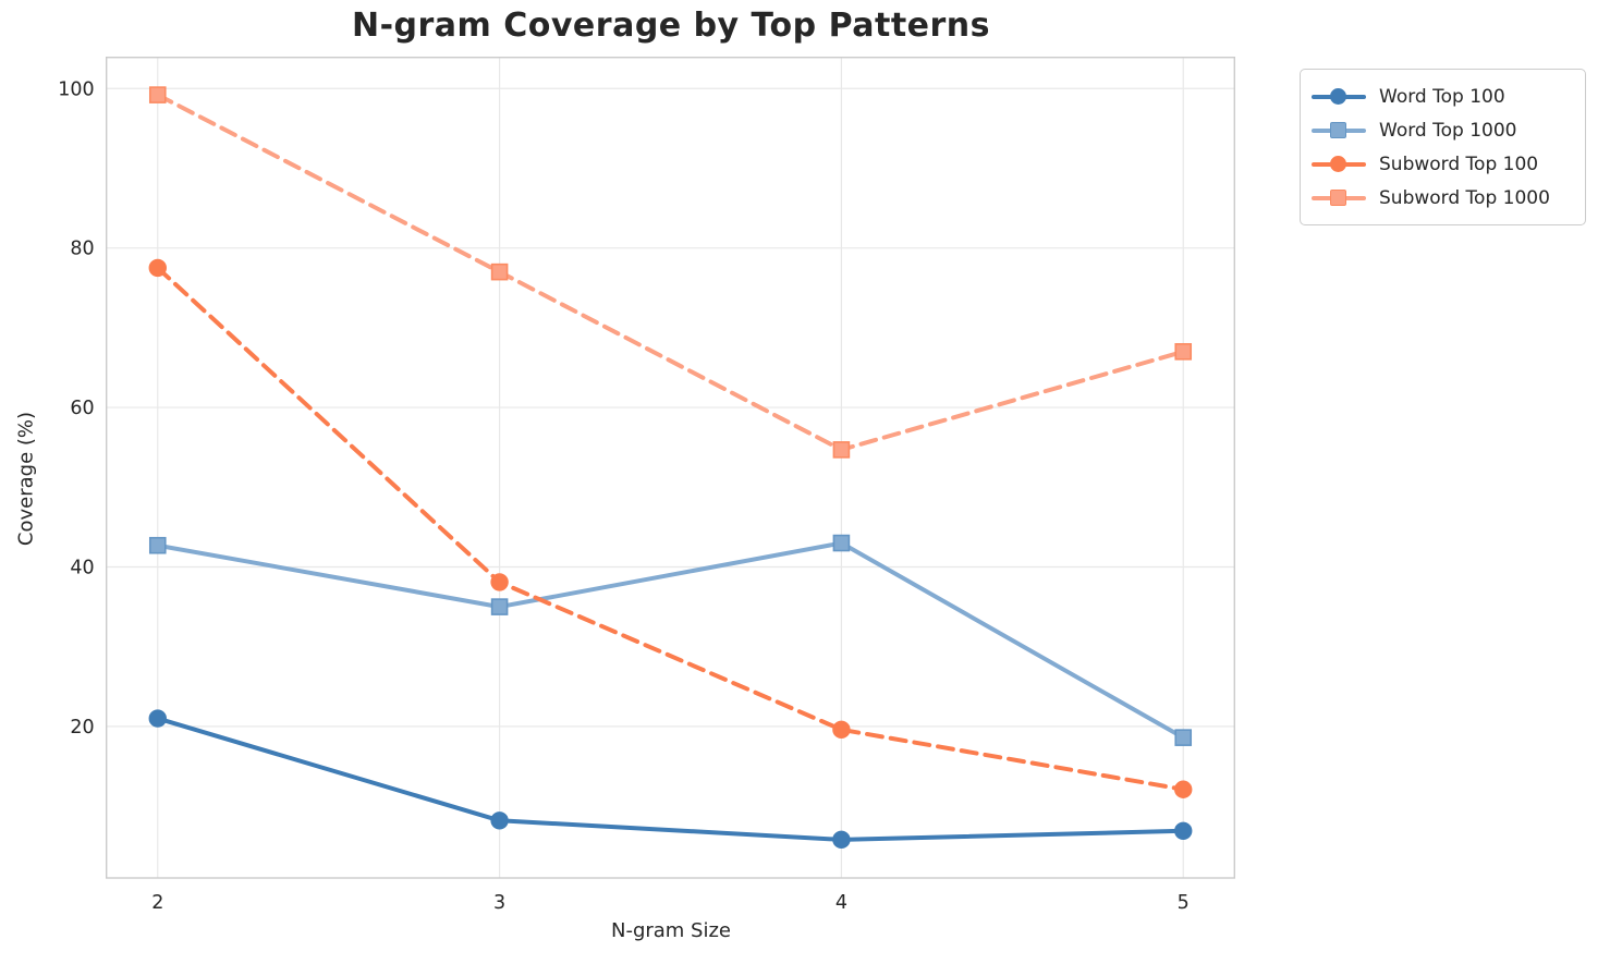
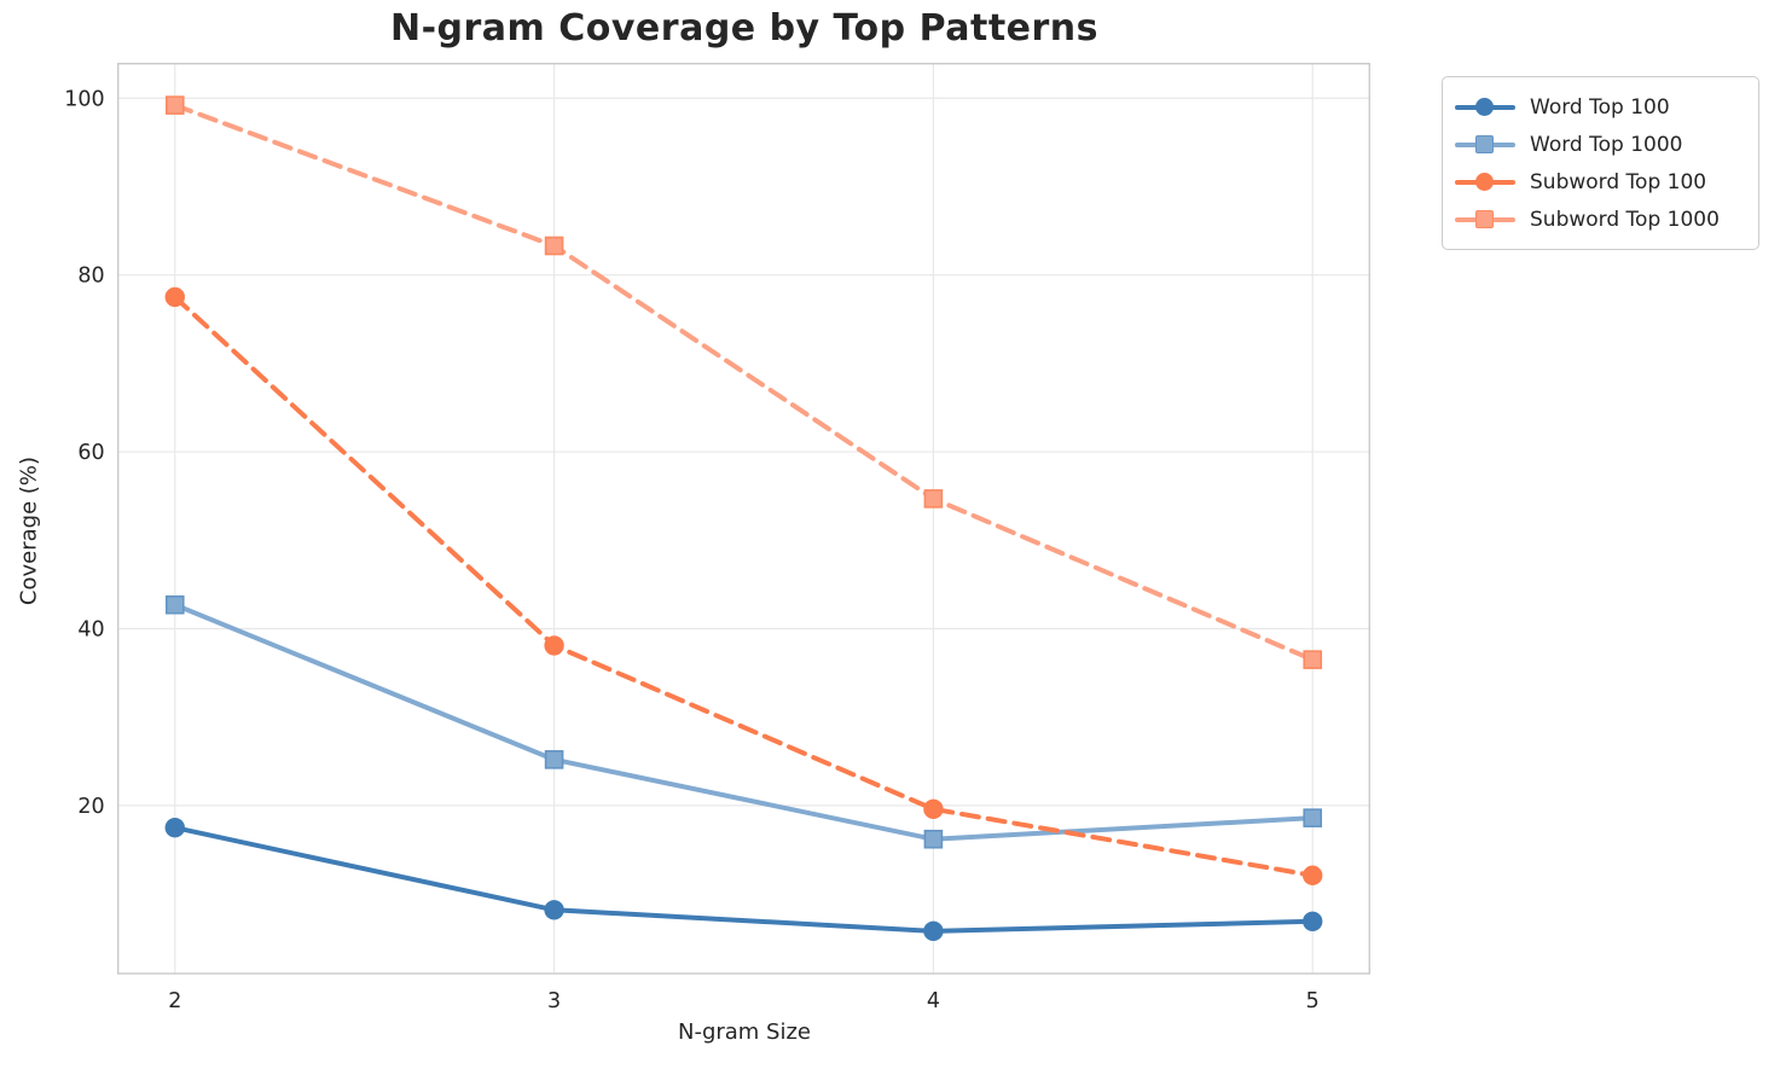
Word Top 100/2: 21 -> 18
Word Top 1000/3: 35 -> 25
Subword Top 1000/3: 77 -> 83
Word Top 1000/4: 43 -> 16
Subword Top 1000/5: 67 -> 36
